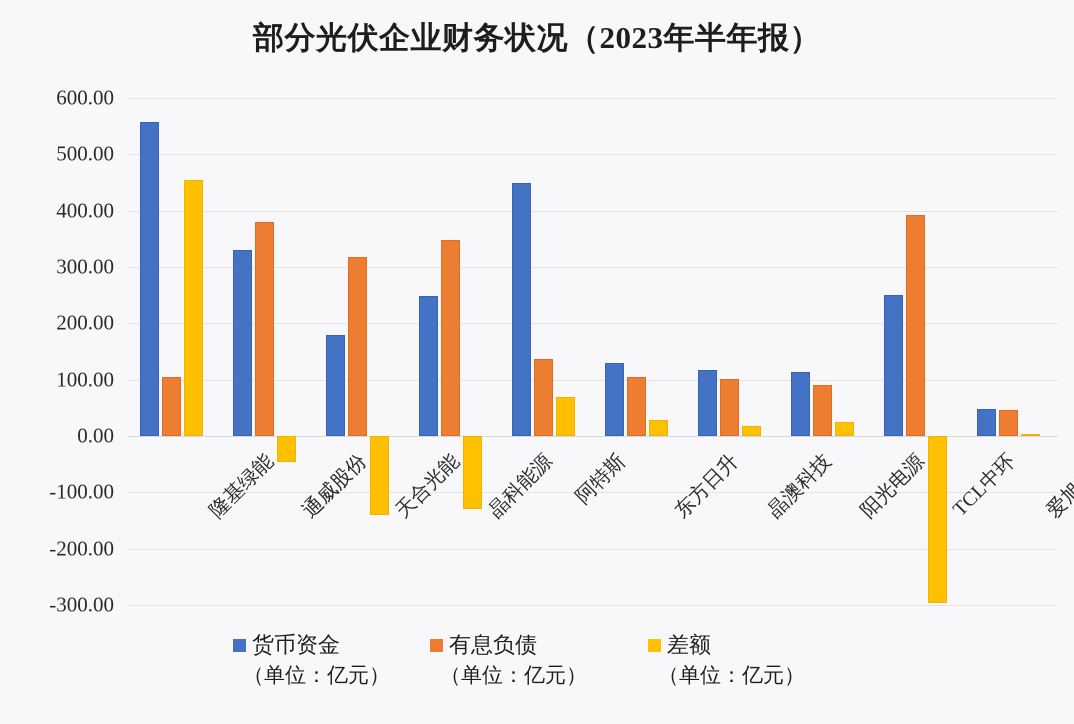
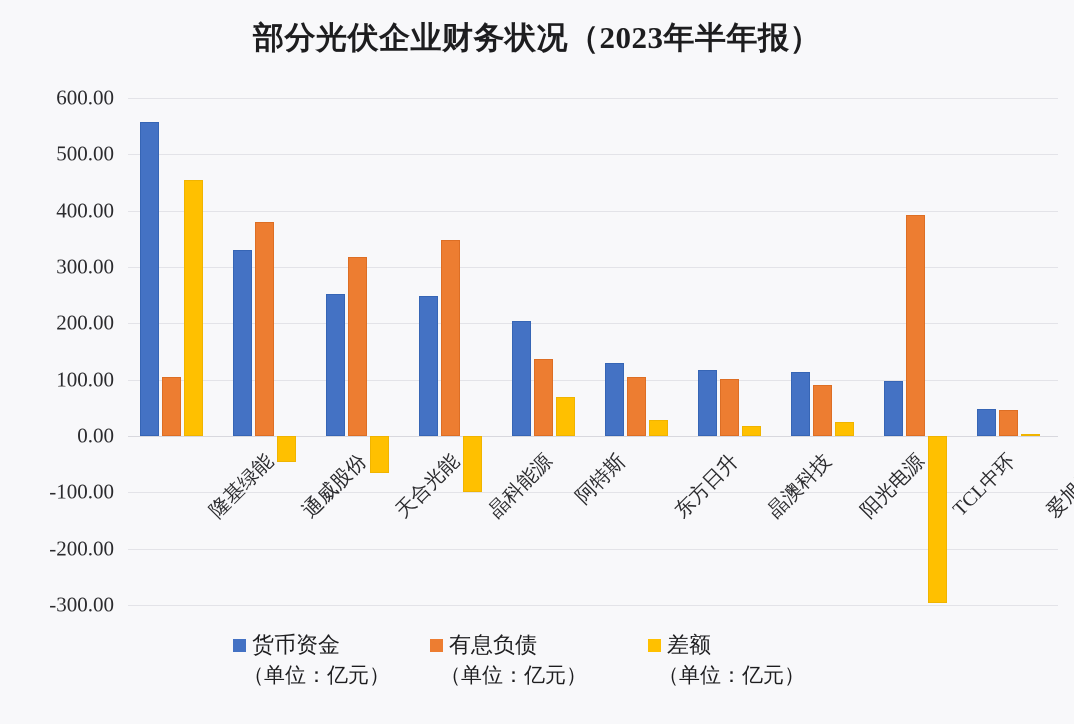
货币资金/天合光能: 180 -> 250
差额/天合光能: -140 -> -70
差额/晶科能源: -130 -> -100
货币资金/阿特斯: 450 -> 200
货币资金/TCL中环: 250 -> 100
